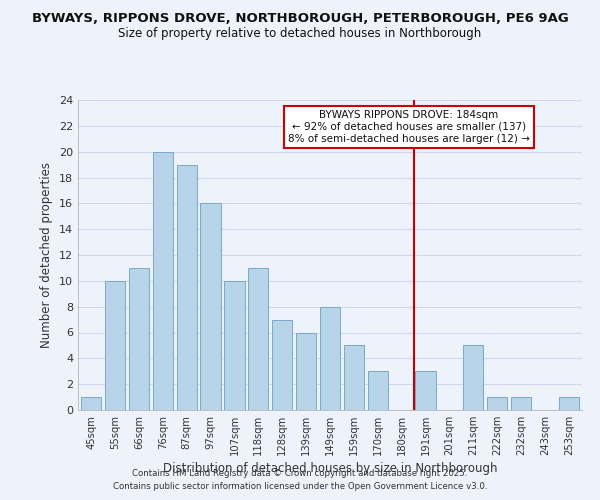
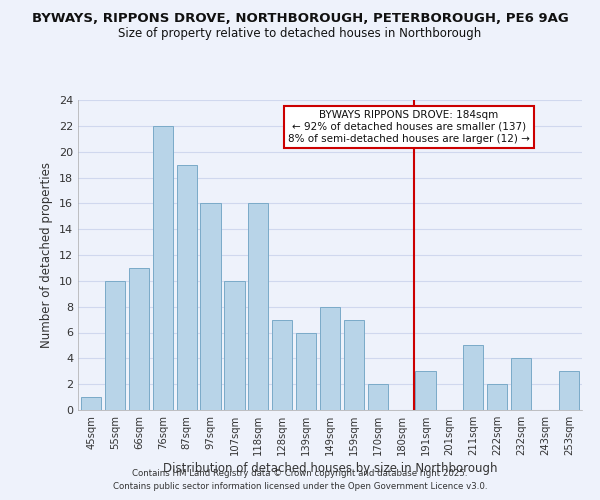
76sqm: 20 -> 22
118sqm: 11 -> 16
159sqm: 5 -> 7
170sqm: 3 -> 2
222sqm: 1 -> 2
232sqm: 1 -> 4
253sqm: 1 -> 3
